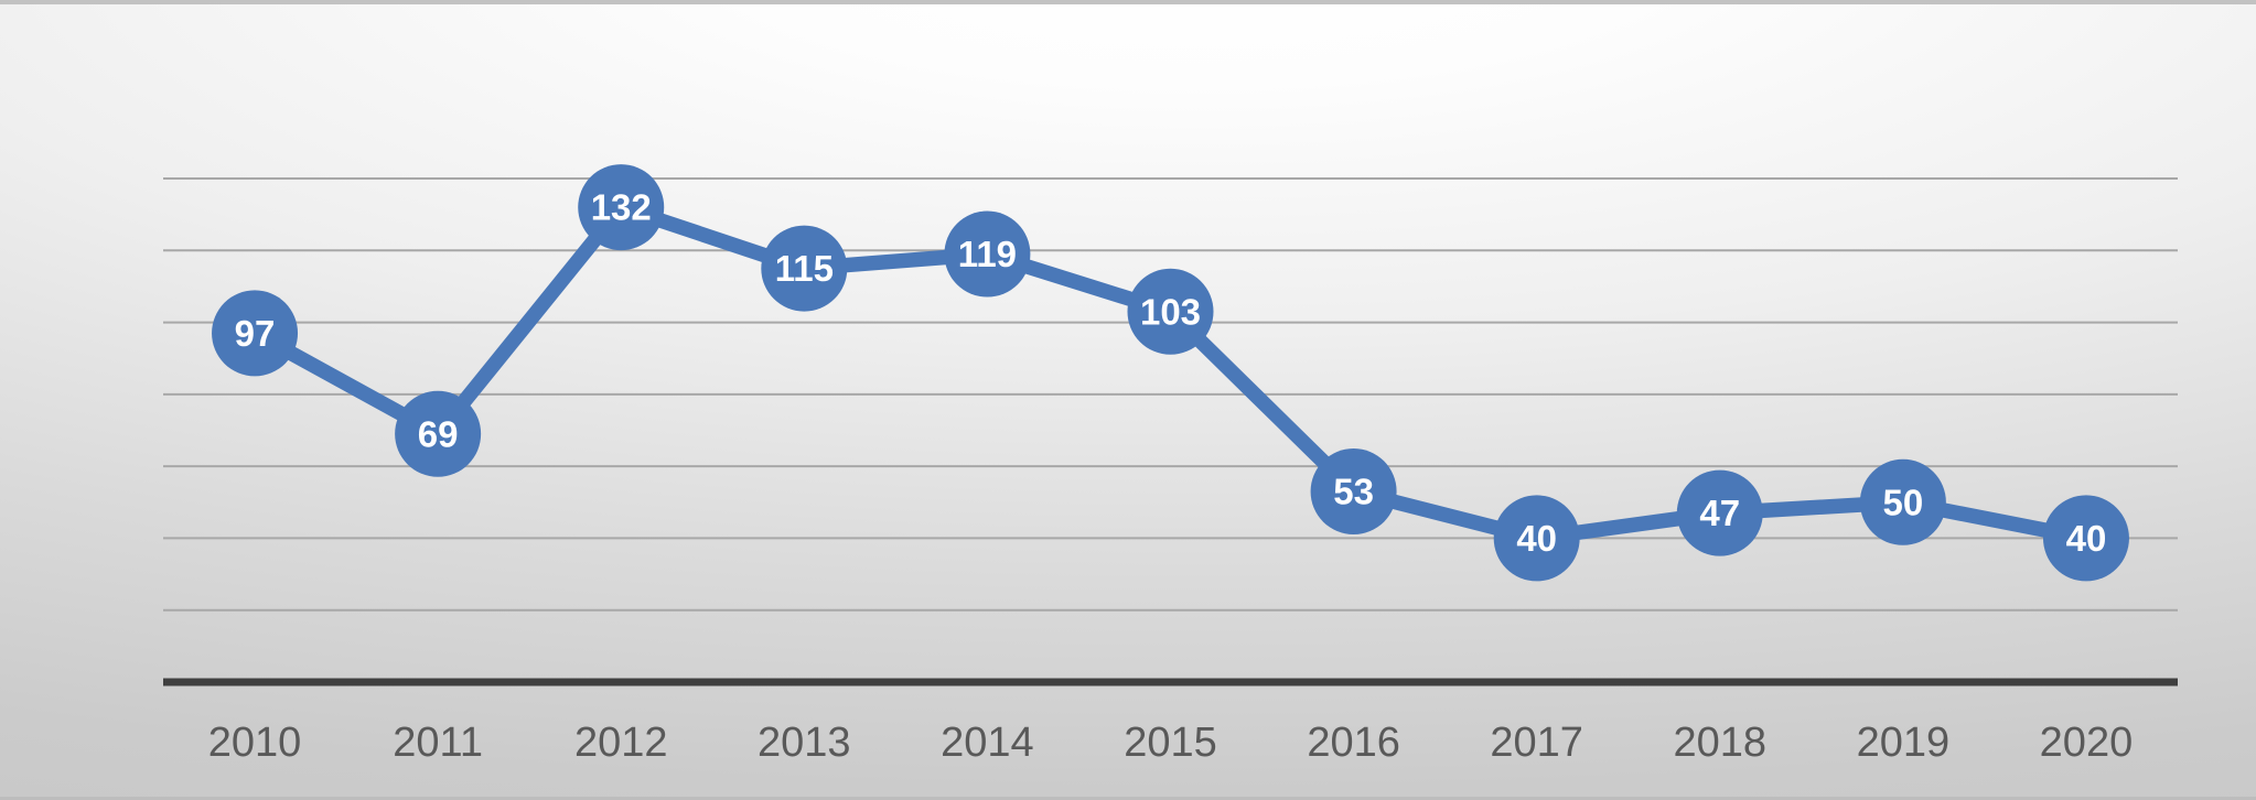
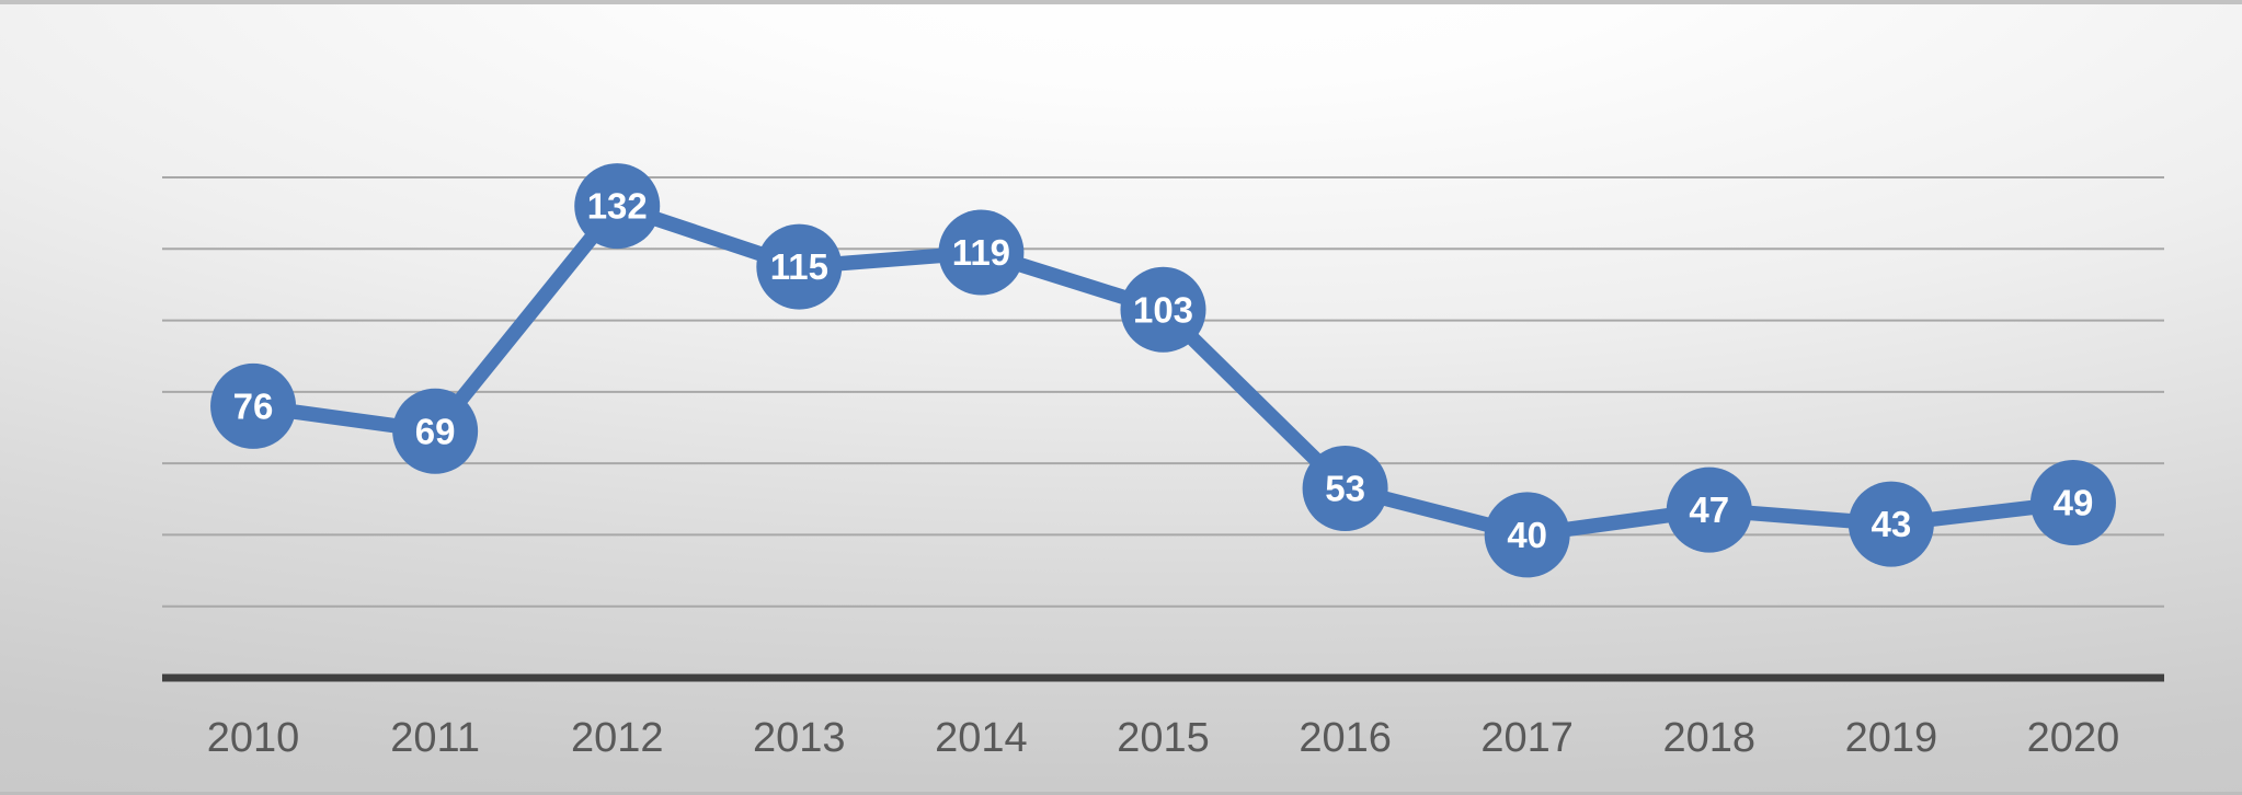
2010: 97 -> 76
2019: 50 -> 43
2020: 40 -> 49
